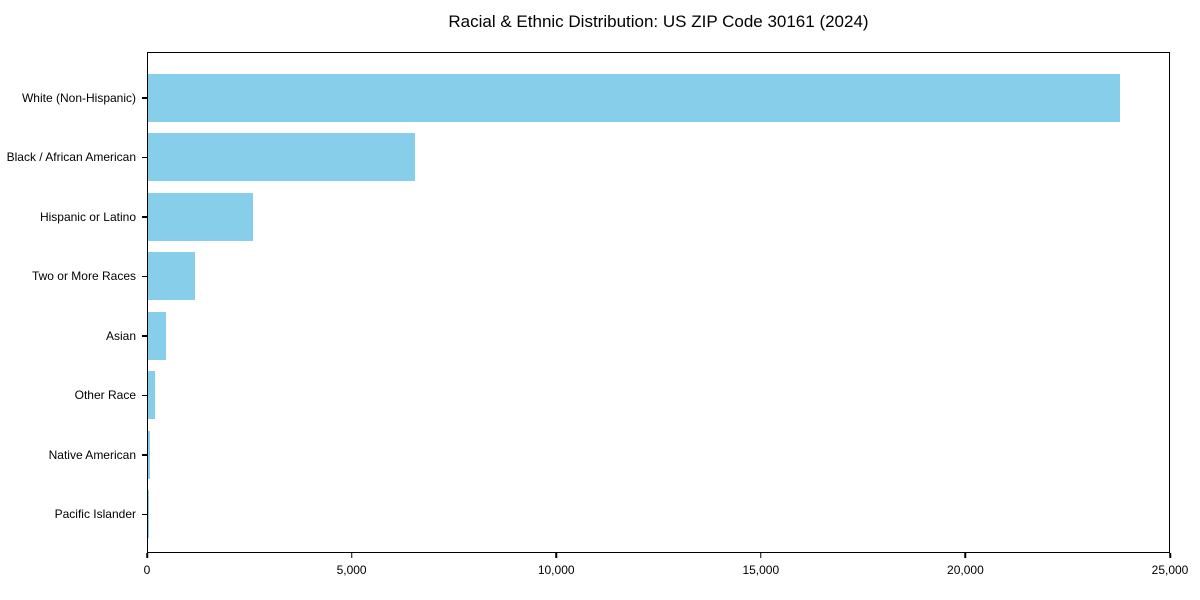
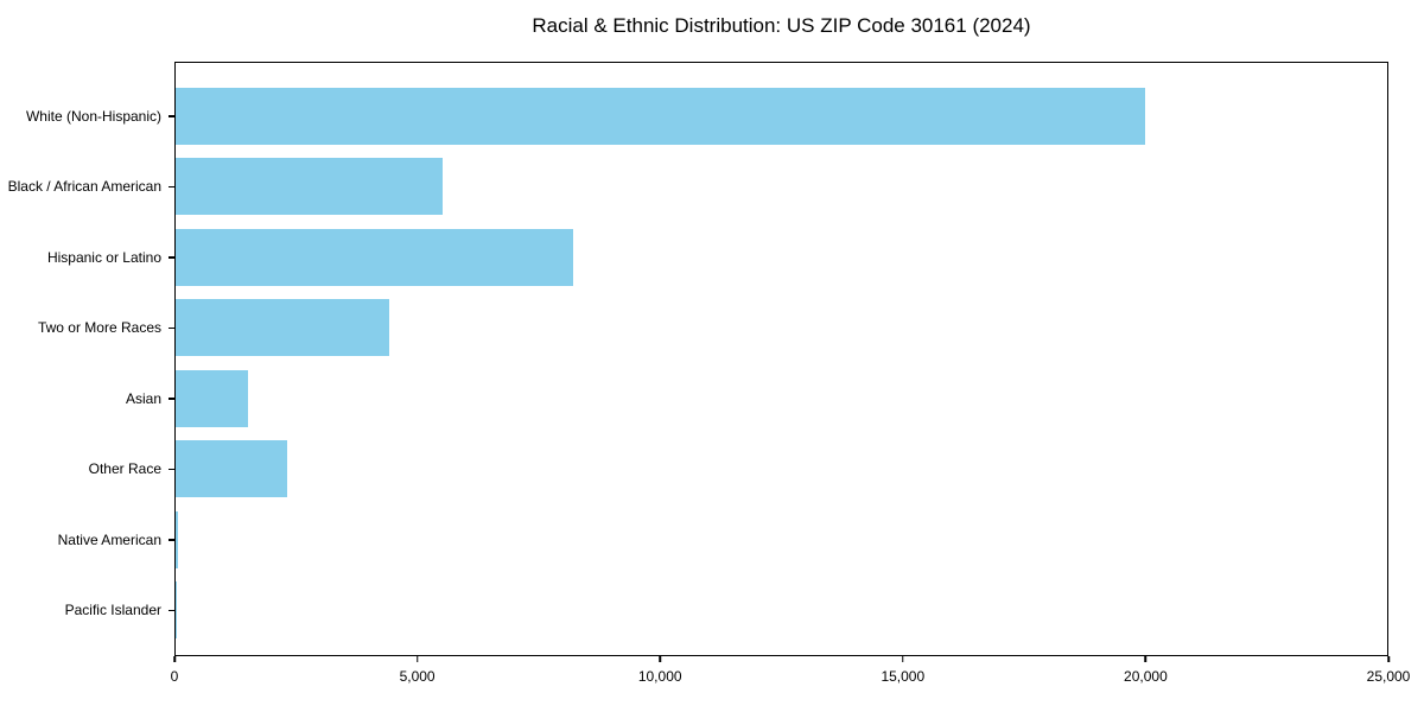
White (Non-Hispanic): 23800 -> 20000
Black / African American: 6500 -> 5500
Hispanic or Latino: 2600 -> 8200
Two or More Races: 1200 -> 4400
Asian: 400 -> 1500
Other Race: 200 -> 2300
